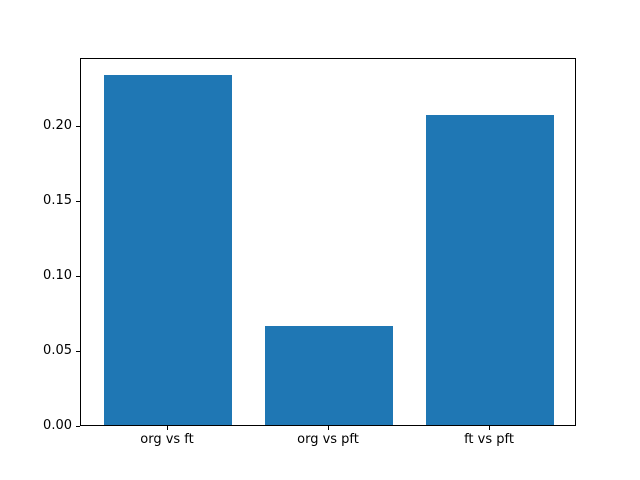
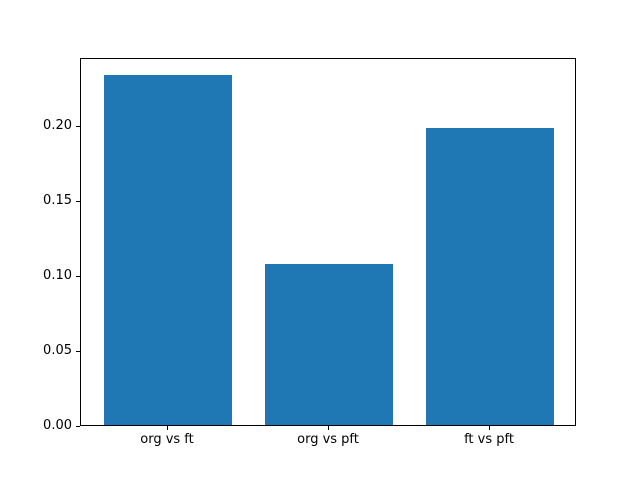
org vs pft: 0.066 -> 0.107
ft vs pft: 0.207 -> 0.198
